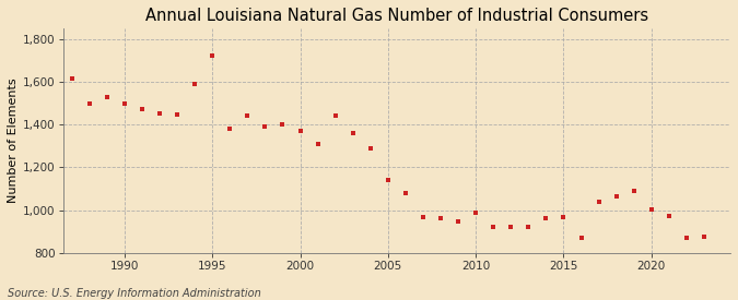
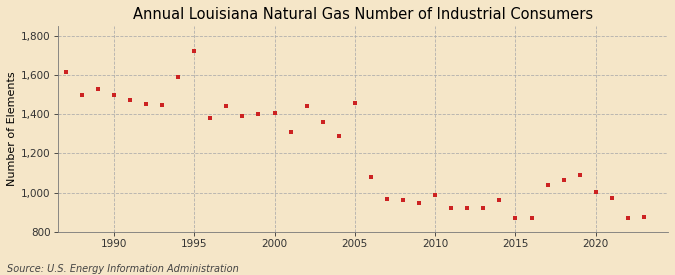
2000: 1,370 -> 1,400
2005: 1,140 -> 1,460
2015: 970 -> 870
